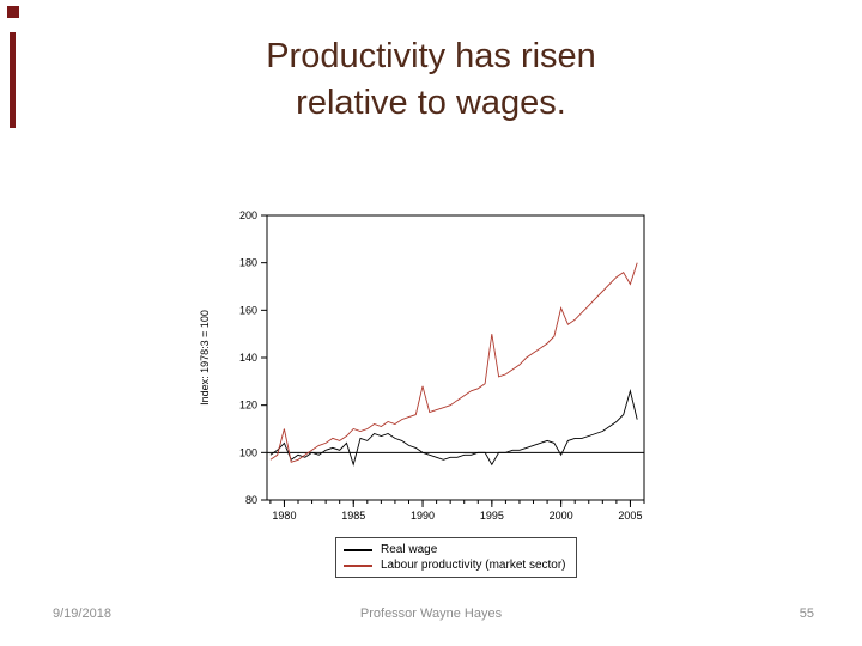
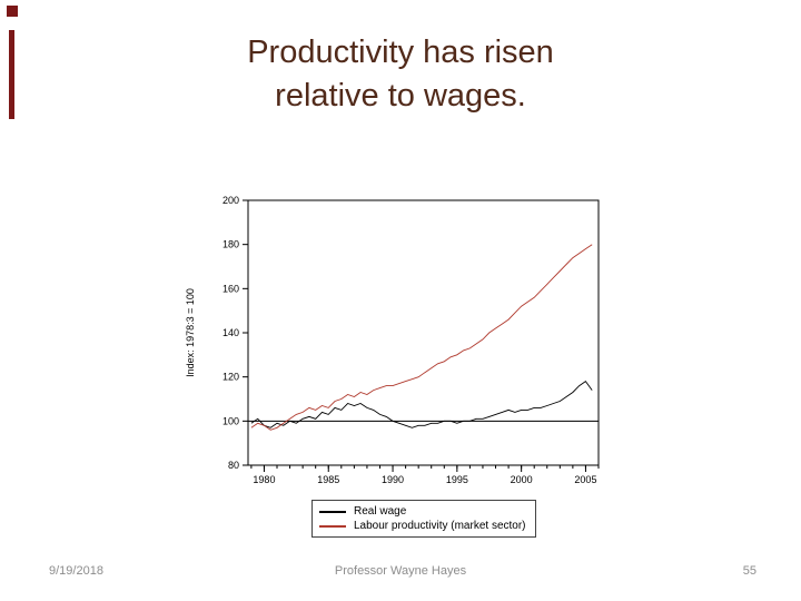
Real wage/1980: 104 -> 98
Labour productivity (market sector)/1980: 110 -> 98
Real wage/1985: 95 -> 103
Labour productivity (market sector)/1985: 110 -> 106
Labour productivity (market sector)/1990: 128 -> 116
Real wage/1995: 95 -> 99
Labour productivity (market sector)/1995: 150 -> 130
Real wage/2000: 99 -> 105
Labour productivity (market sector)/2000: 161 -> 152
Real wage/2005: 126 -> 118
Labour productivity (market sector)/2005: 171 -> 178
